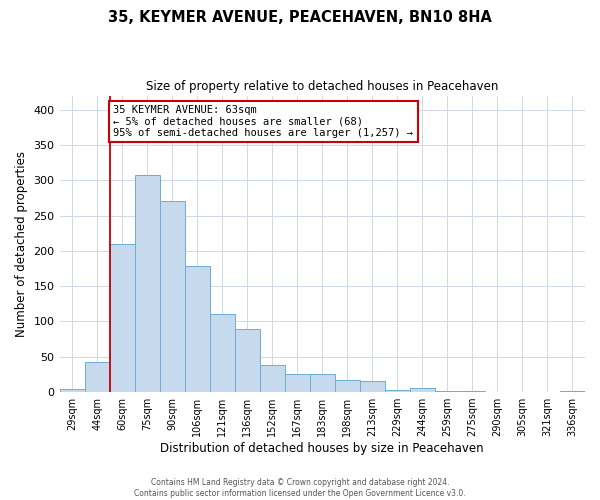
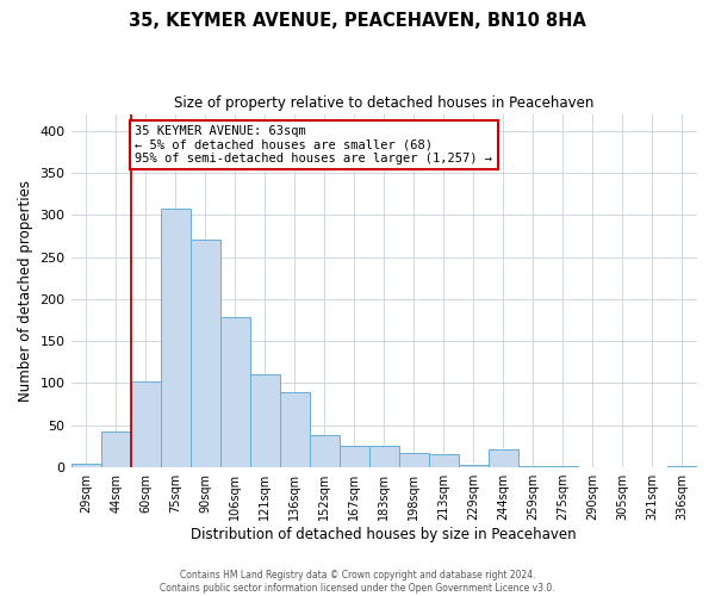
60sqm: 210 -> 102
244sqm: 6 -> 22
